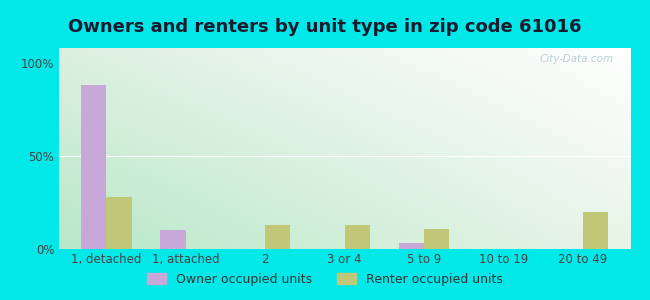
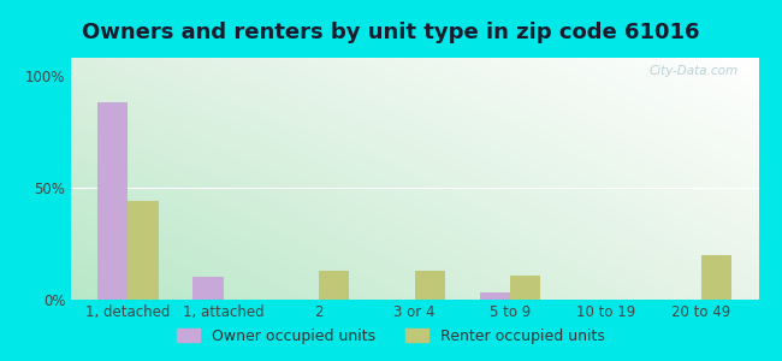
Renter occupied units/1, detached: 28% -> 44%
